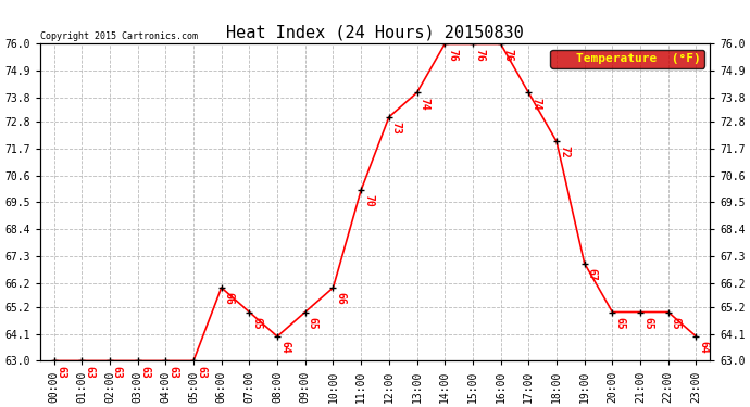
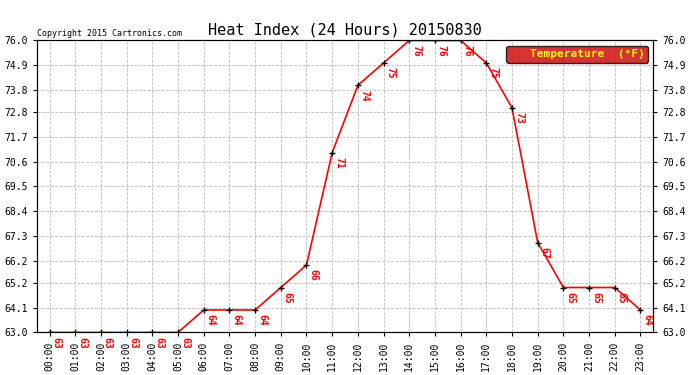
06:00: 66 -> 64
07:00: 65 -> 64
11:00: 70 -> 71
12:00: 73 -> 74
13:00: 74 -> 75
17:00: 74 -> 75
18:00: 72 -> 73
